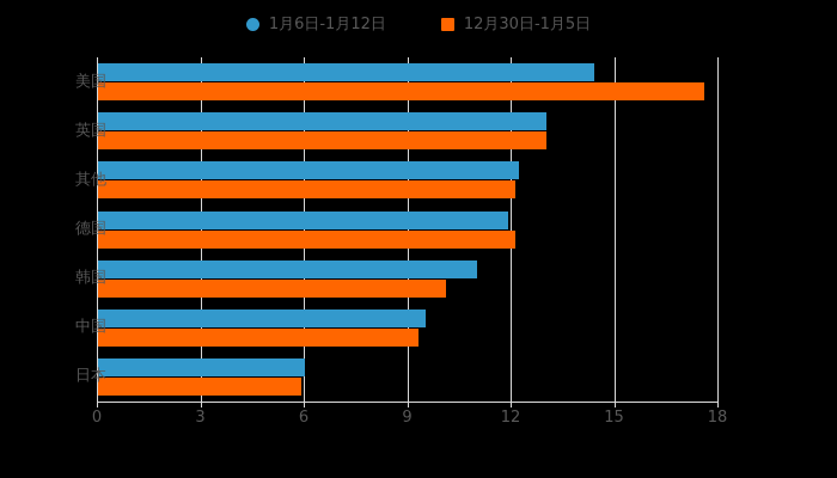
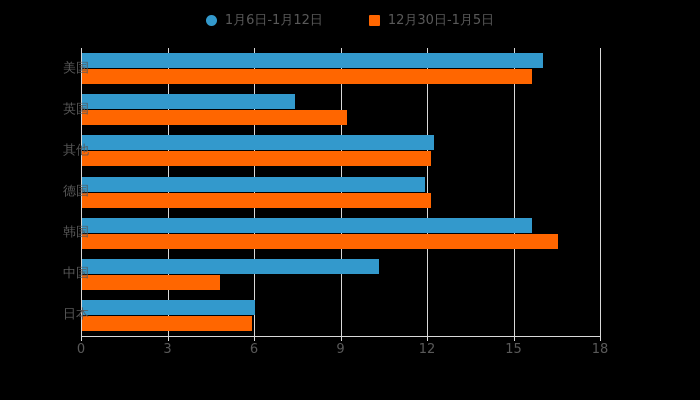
1月6日-1月12日/美国: 14.4 -> 16.0
12月30日-1月5日/美国: 17.6 -> 15.6
1月6日-1月12日/英国: 13.0 -> 7.4
12月30日-1月5日/英国: 13.0 -> 9.2
1月6日-1月12日/韩国: 11.0 -> 15.6
12月30日-1月5日/韩国: 10.1 -> 16.5
1月6日-1月12日/中国: 9.5 -> 10.3
12月30日-1月5日/中国: 9.3 -> 4.8
